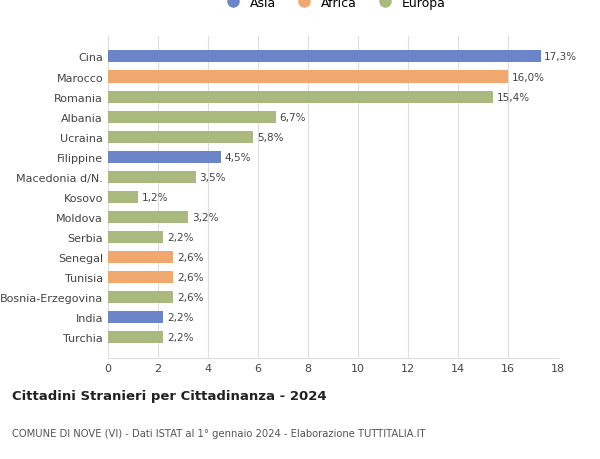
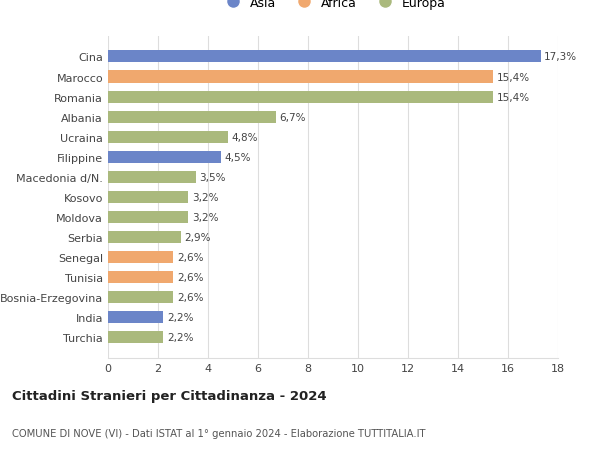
Marocco: 16,0% -> 15,4%
Ucraina: 5,8% -> 4,8%
Kosovo: 1,2% -> 3,2%
Serbia: 2,2% -> 2,9%
